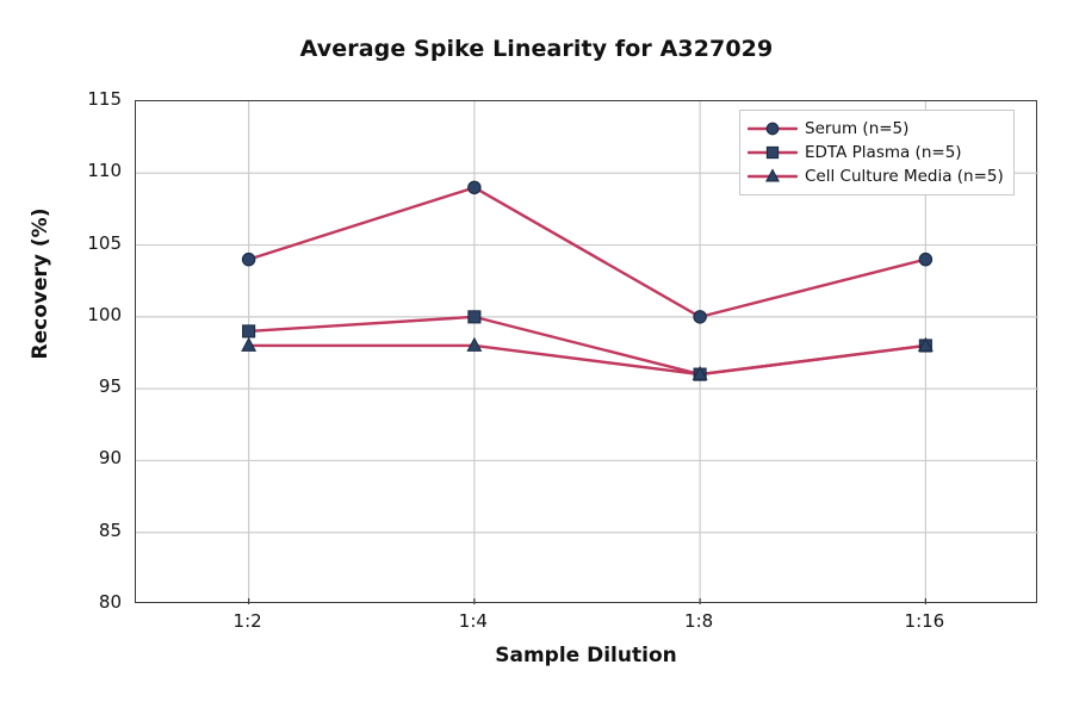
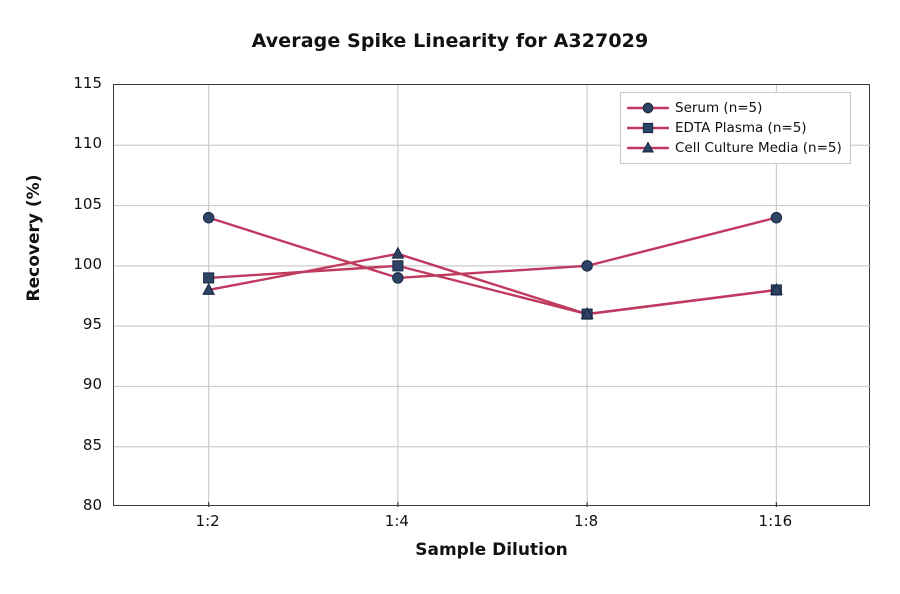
Serum (n=5)/1:4: 109 -> 99
Cell Culture Media (n=5)/1:4: 98 -> 101
